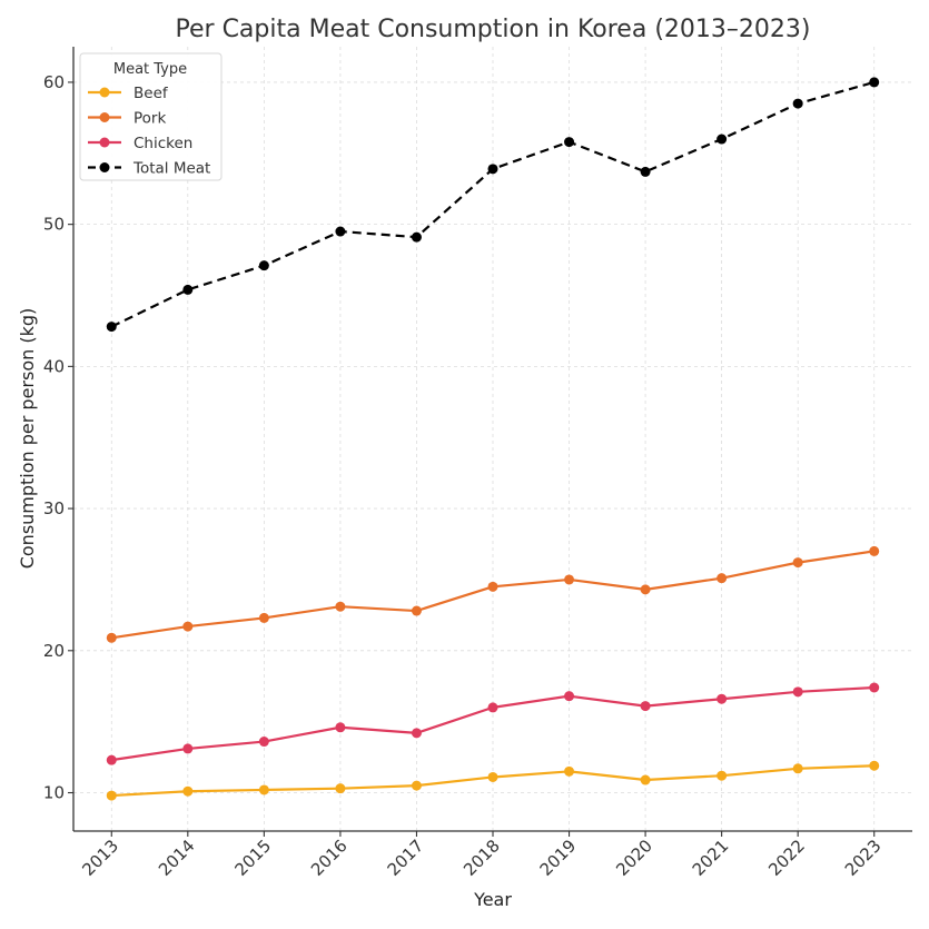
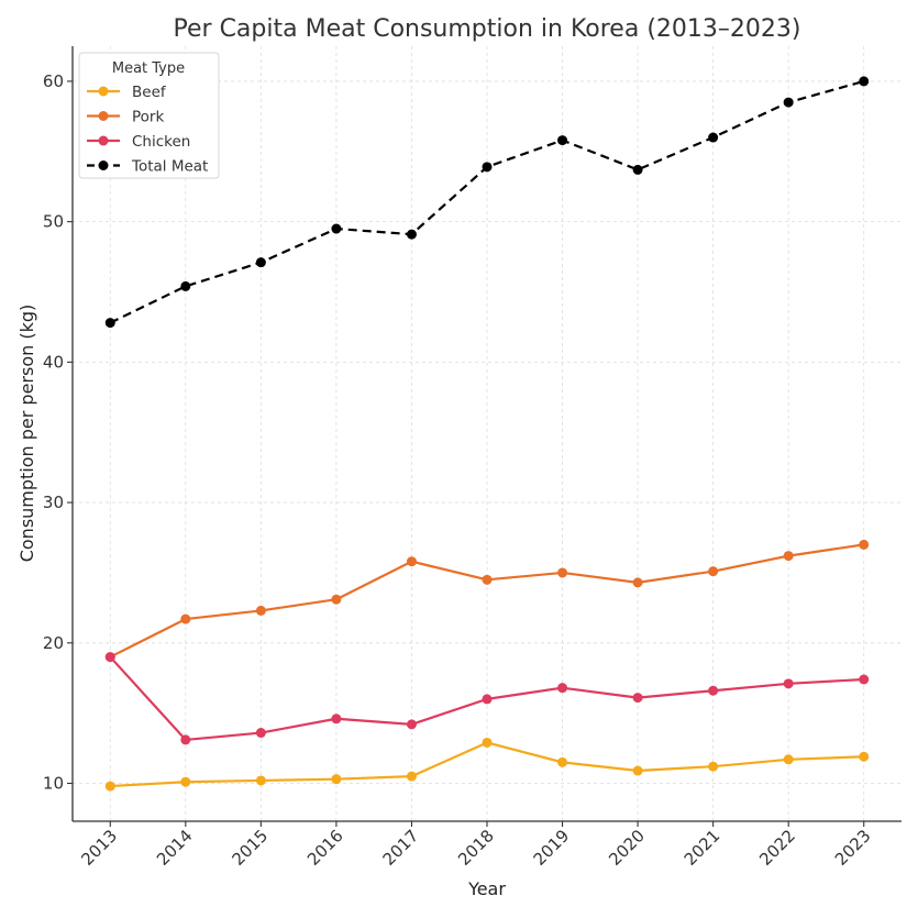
Pork/2013: 20.9 -> 19.0
Chicken/2013: 12.3 -> 19.0
Pork/2017: 22.8 -> 25.8
Beef/2018: 11.1 -> 12.9
